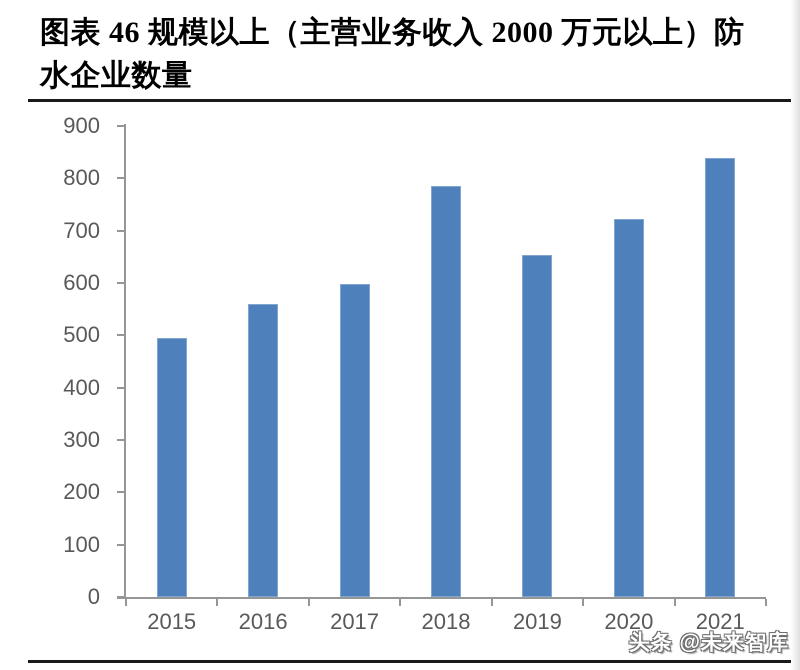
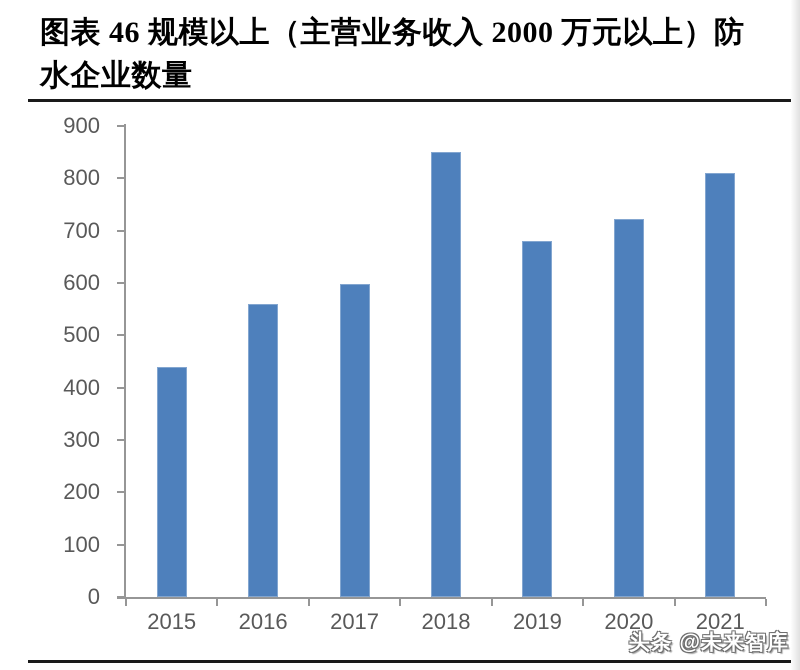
2015: 500 -> 440
2018: 780 -> 850
2019: 650 -> 680
2021: 840 -> 810
